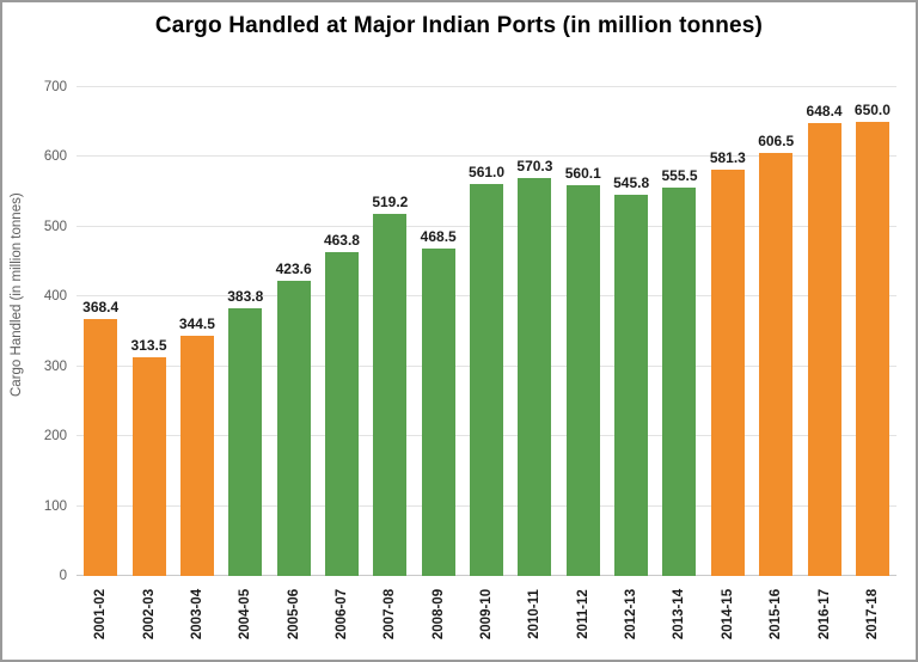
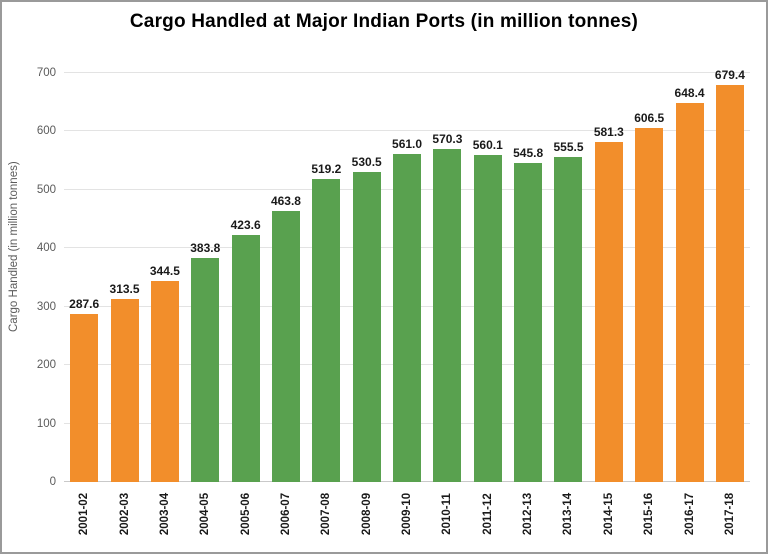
2001-02: 368.4 -> 287.6
2008-09: 468.5 -> 530.5
2017-18: 650.0 -> 679.4
